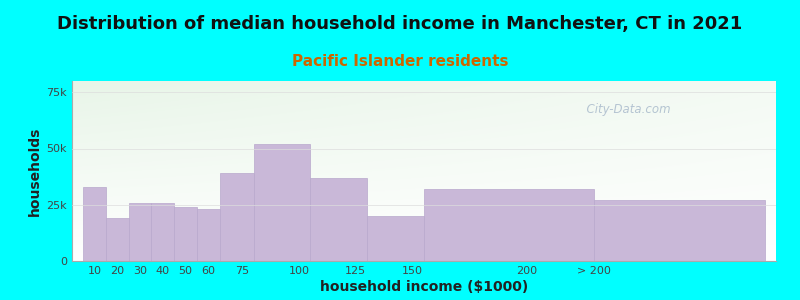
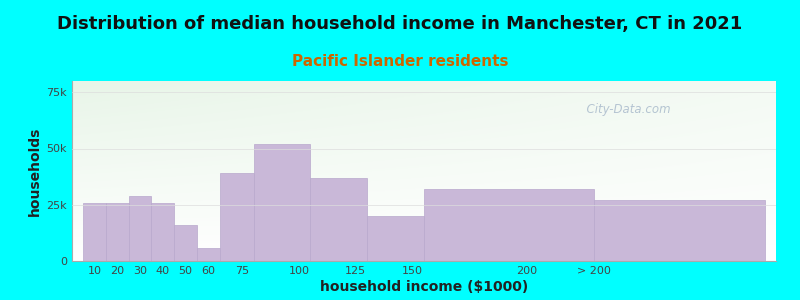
10: 33k -> 26k
20: 19k -> 26k
30: 26k -> 29k
50: 24k -> 16k
60: 23k -> 6k
